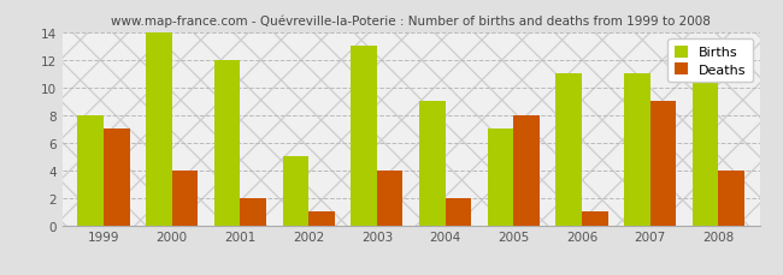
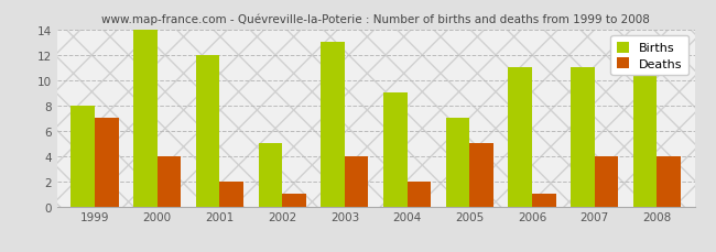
Deaths/2005: 8 -> 5
Deaths/2007: 9 -> 4
